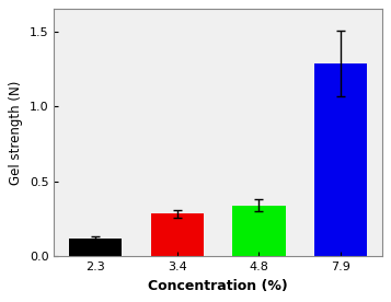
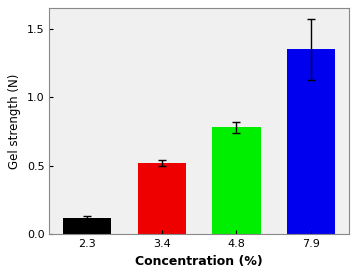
3.4: 0.28 -> 0.52
4.8: 0.34 -> 0.78
7.9: 1.29 -> 1.35
